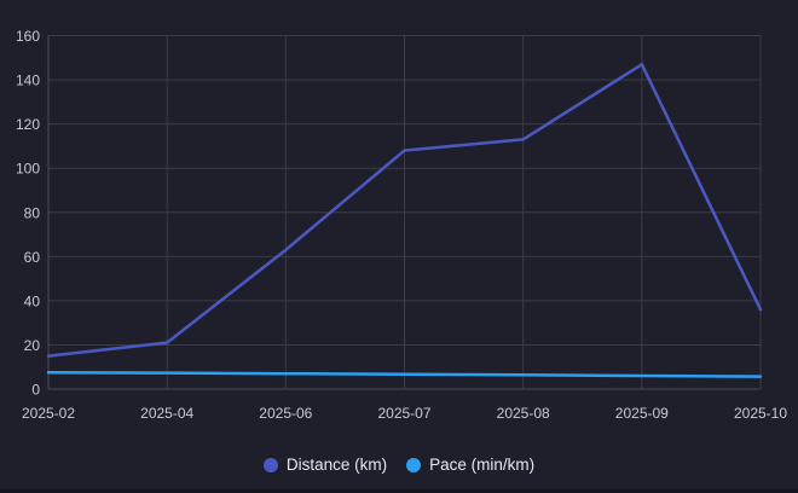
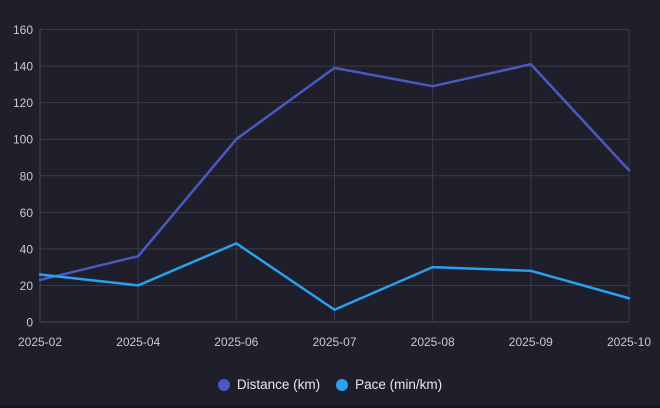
Distance (km)/2025-02: 15 -> 23
Pace (min/km)/2025-02: 8 -> 26
Distance (km)/2025-04: 21 -> 36
Pace (min/km)/2025-04: 7 -> 20
Distance (km)/2025-06: 63 -> 100
Pace (min/km)/2025-06: 7 -> 43
Distance (km)/2025-07: 108 -> 139
Distance (km)/2025-08: 113 -> 129
Pace (min/km)/2025-08: 6 -> 30
Distance (km)/2025-09: 147 -> 141
Pace (min/km)/2025-09: 6 -> 28
Distance (km)/2025-10: 36 -> 83
Pace (min/km)/2025-10: 6 -> 13
